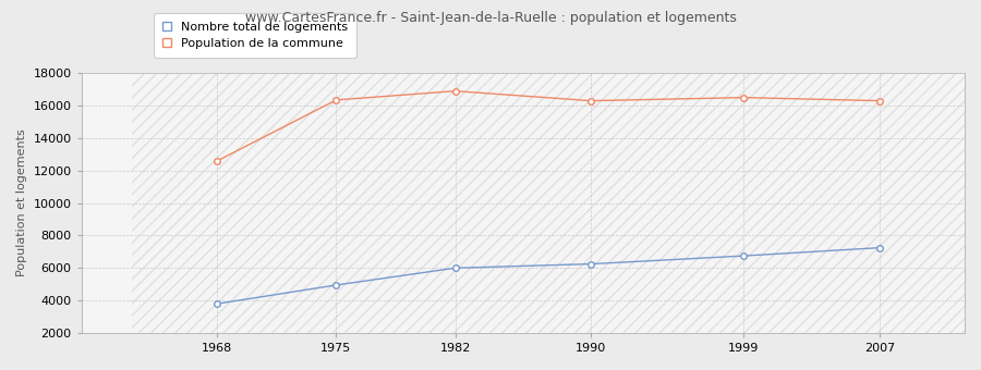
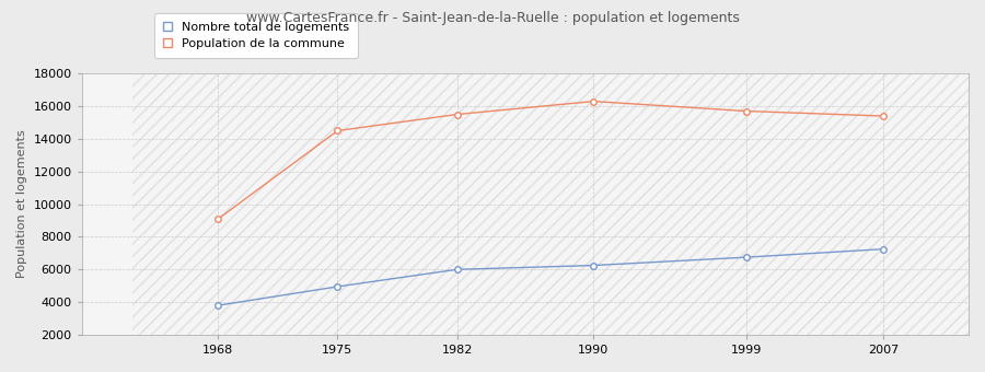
Population de la commune/1968: 12600 -> 9100
Population de la commune/1975: 16400 -> 14500
Population de la commune/1982: 16900 -> 15500
Population de la commune/1999: 16500 -> 15700
Population de la commune/2007: 16300 -> 15400
